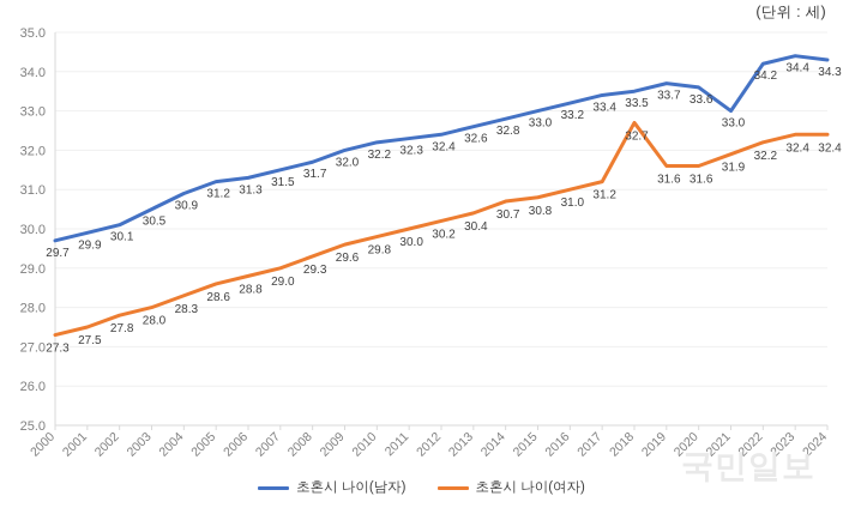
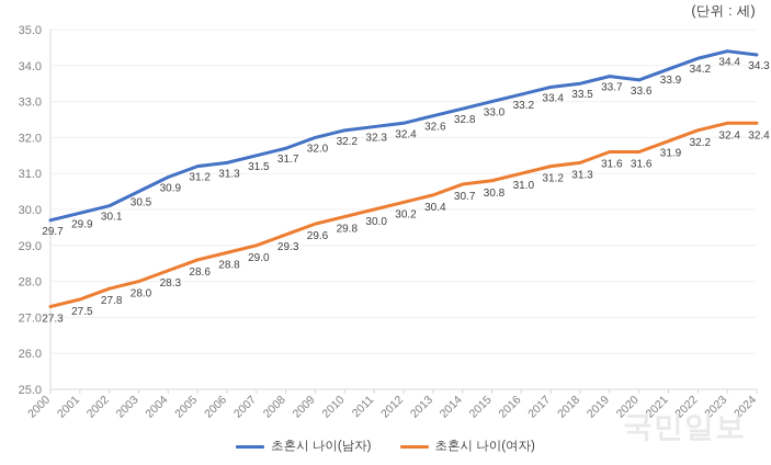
초혼시 나이(여자)/2018: 32.7 -> 31.3
초혼시 나이(남자)/2021: 33.0 -> 33.9
